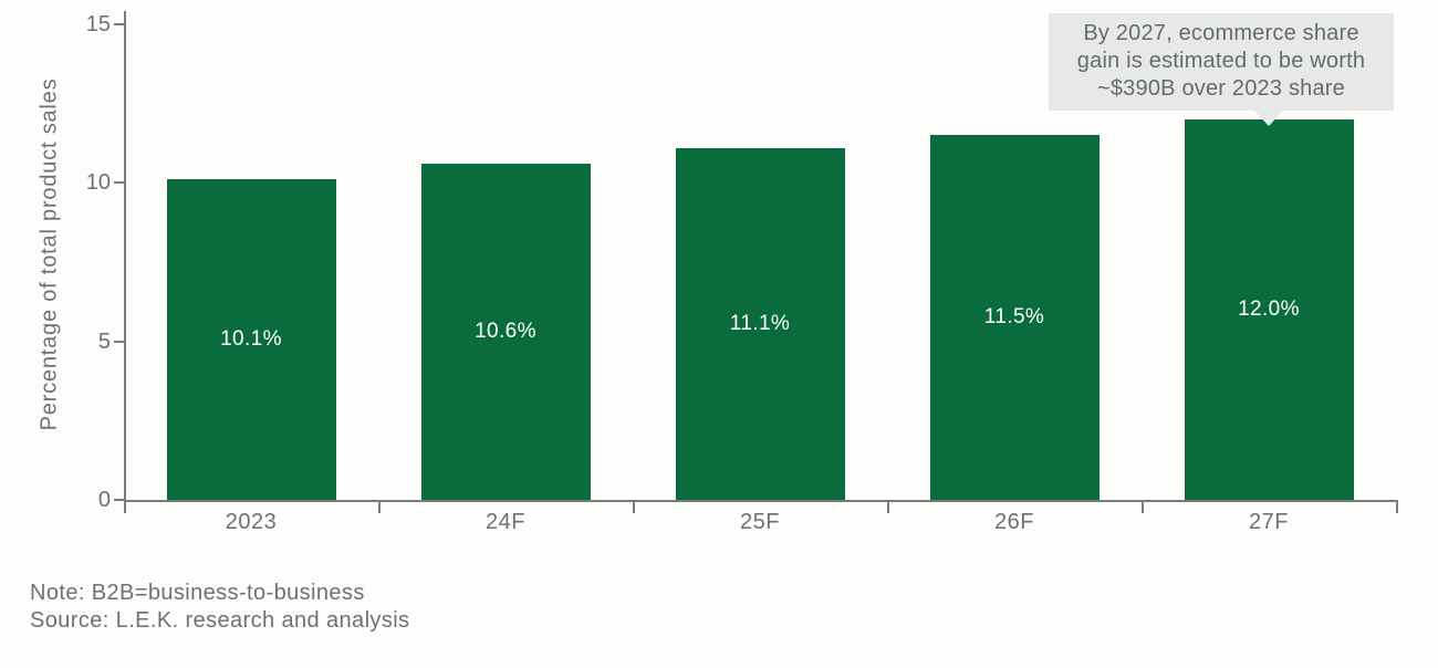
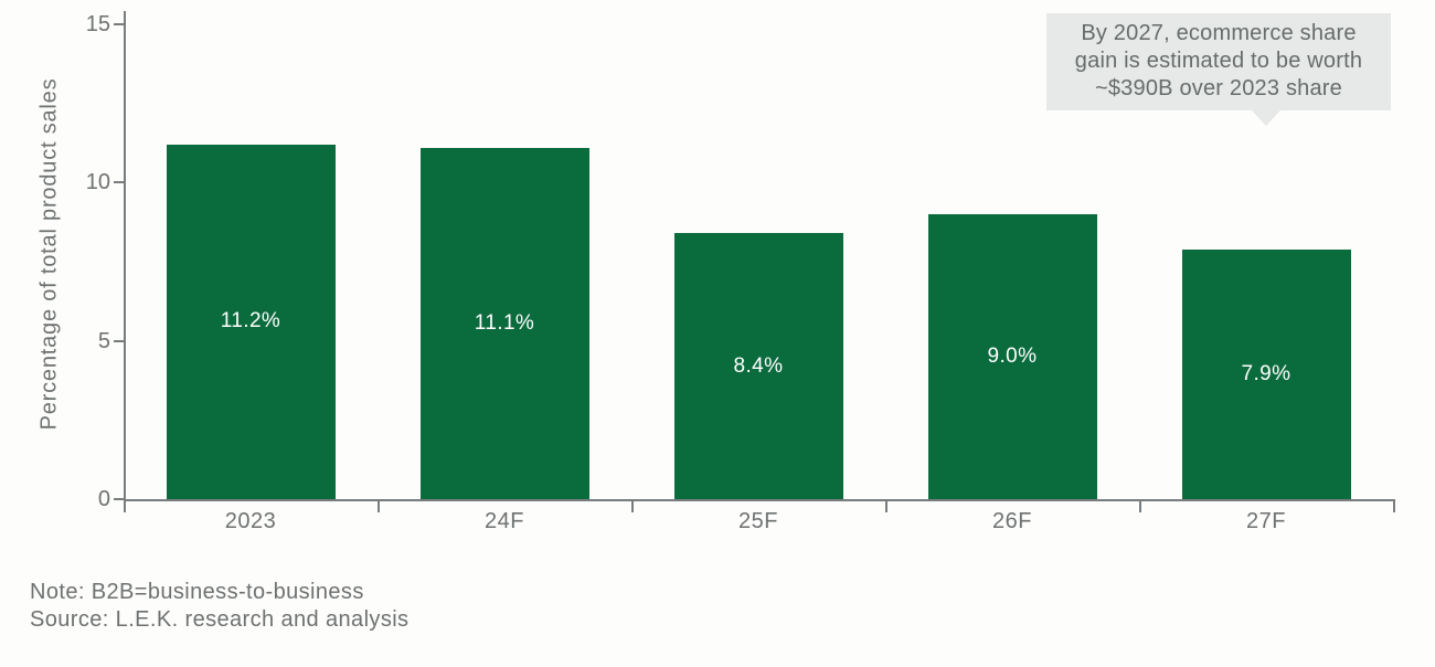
2023: 10.1% -> 11.2%
24F: 10.6% -> 11.1%
25F: 11.1% -> 8.4%
26F: 11.5% -> 9.0%
27F: 12.0% -> 7.9%
